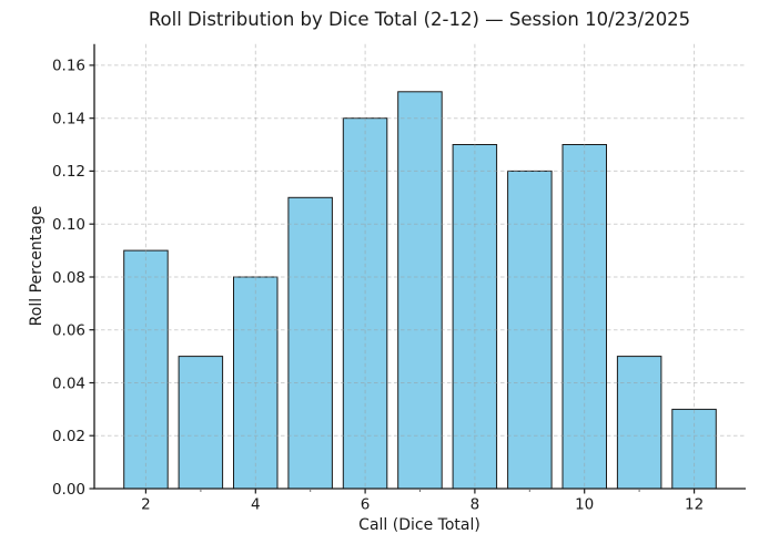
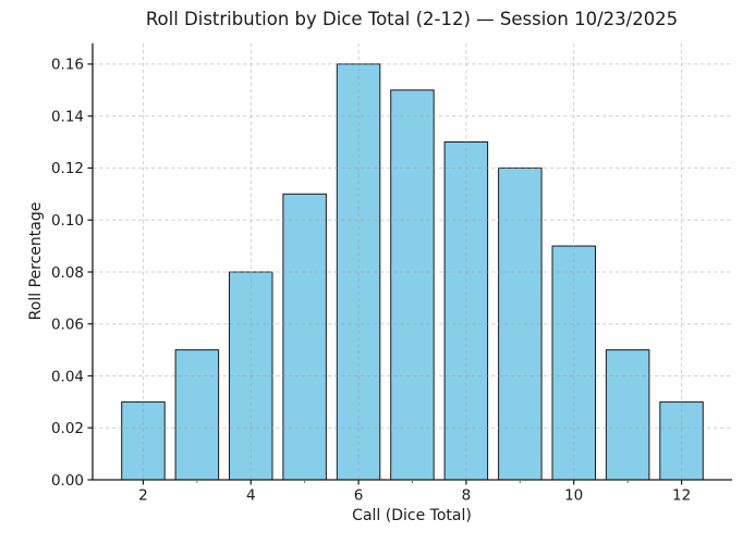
2: 0.09 -> 0.03
6: 0.14 -> 0.16
10: 0.13 -> 0.09
